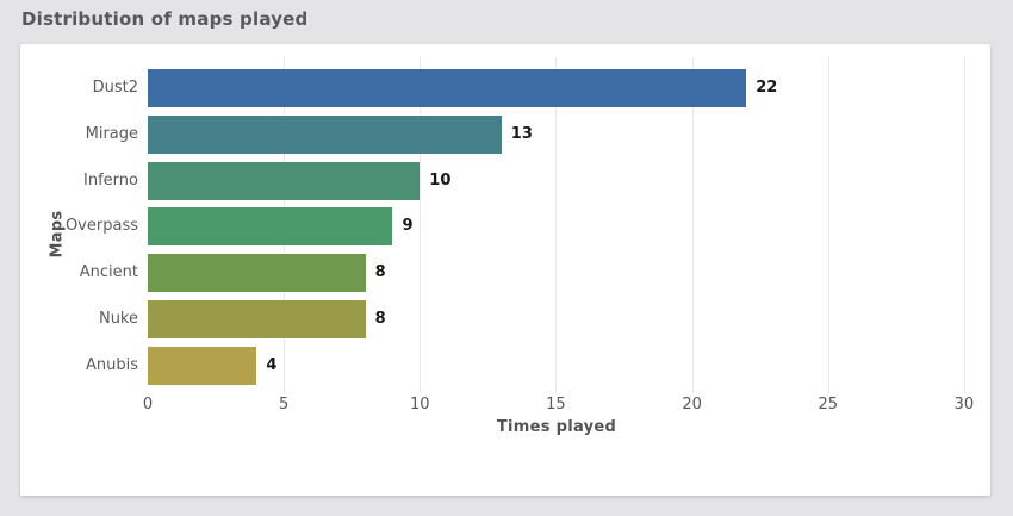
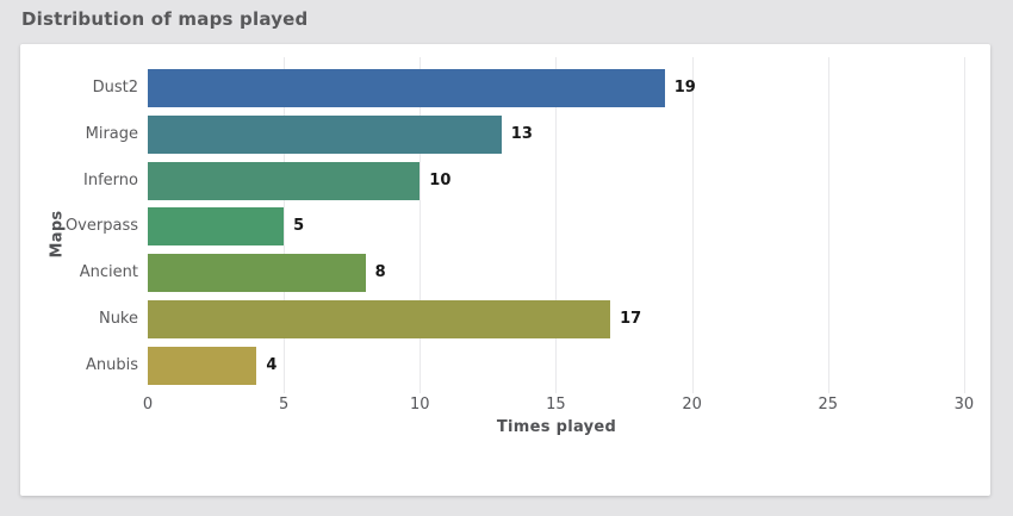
Dust2: 22 -> 19
Overpass: 9 -> 5
Nuke: 8 -> 17
